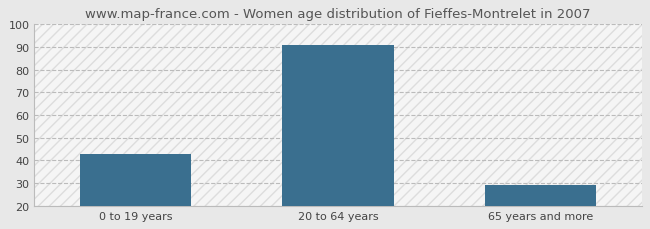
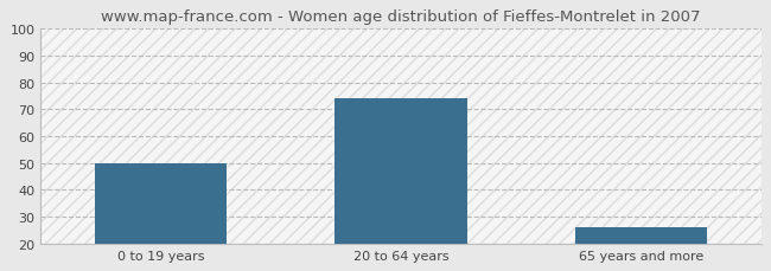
0 to 19 years: 43 -> 50
20 to 64 years: 91 -> 74
65 years and more: 29 -> 26
